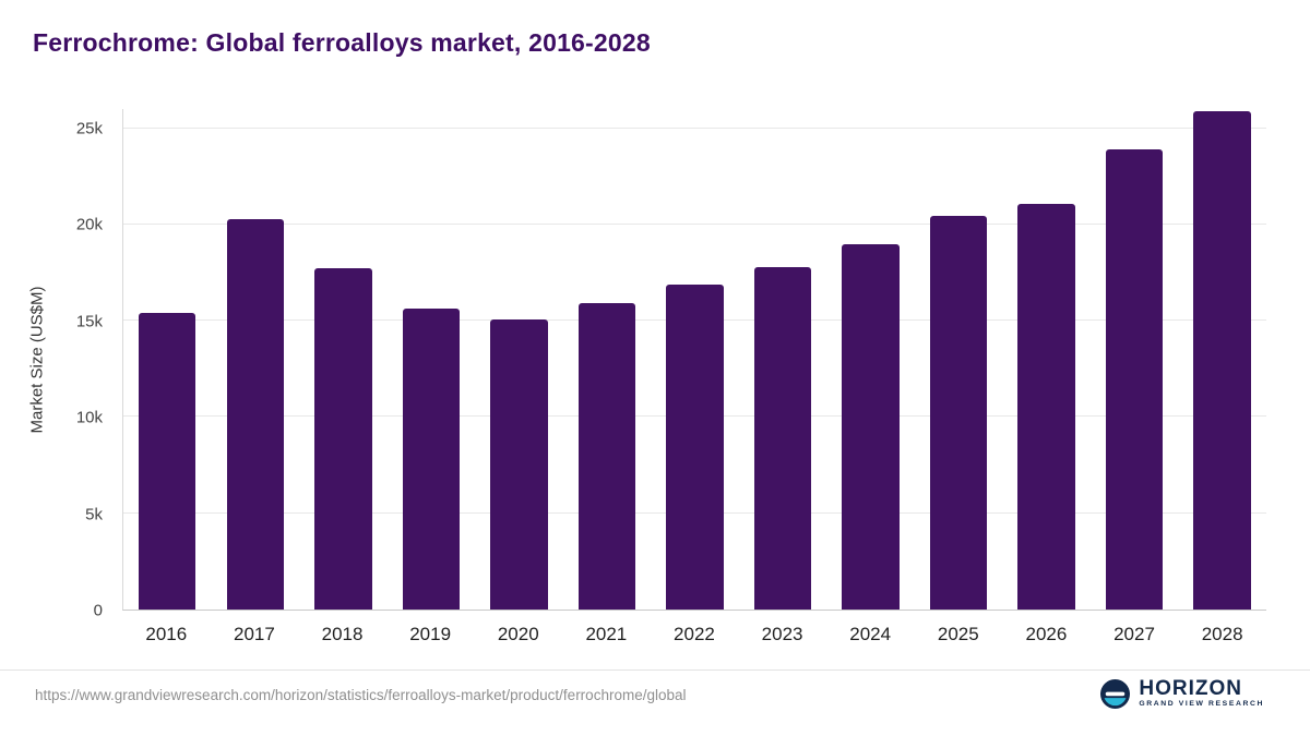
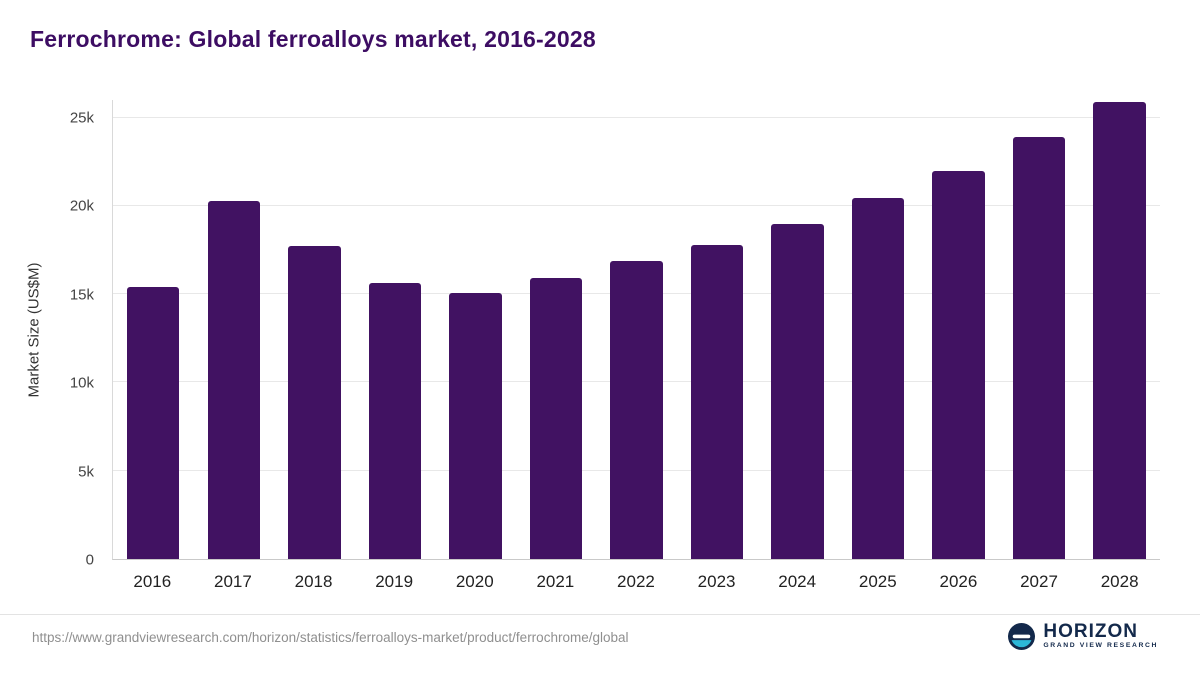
2026: 21.1k -> 22.0k
